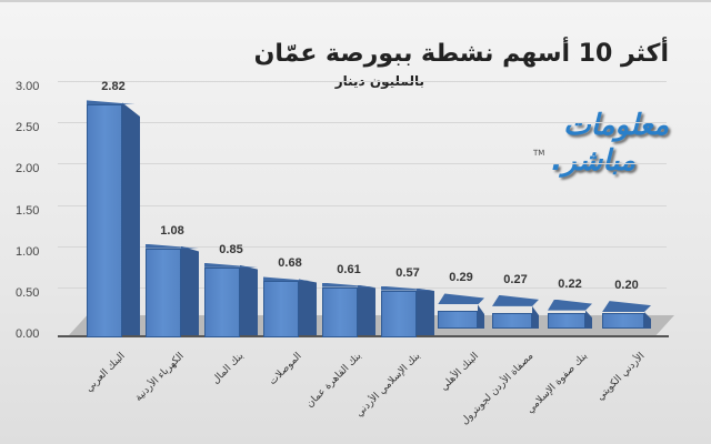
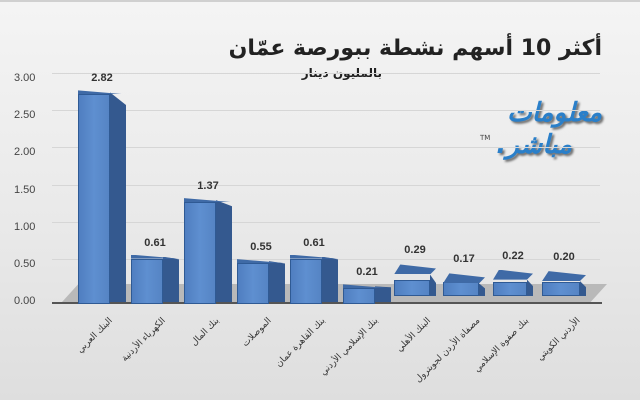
الكهرباء الأردنية: 1.08 -> 0.61
بنك المال: 0.85 -> 1.37
الموصلات: 0.68 -> 0.55
بنك الإسلامي الأردني: 0.57 -> 0.21
مصفاة الأردن لجوبترول: 0.27 -> 0.17
